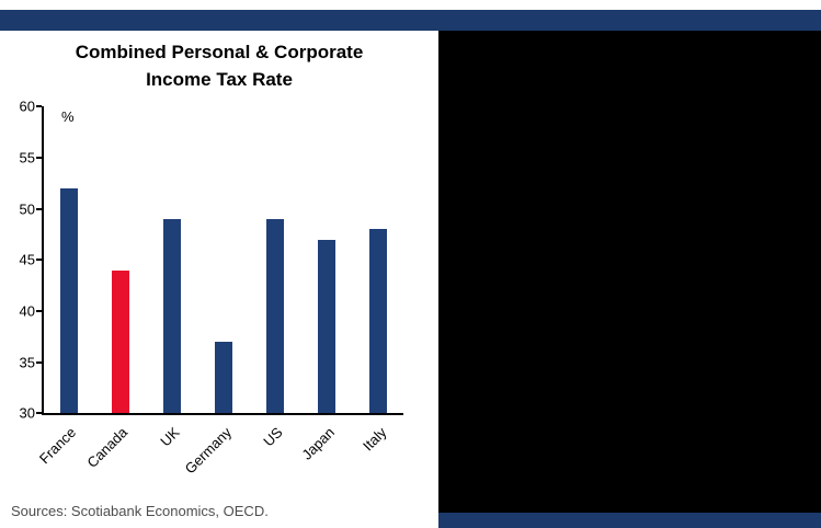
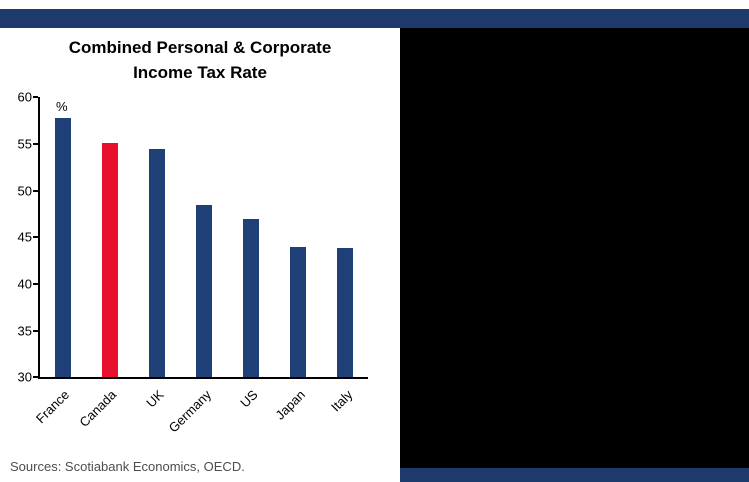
France: 52 -> 58
Canada: 44 -> 55
UK: 49 -> 54
Germany: 37 -> 48
US: 49 -> 47
Japan: 47 -> 44
Italy: 48 -> 44
